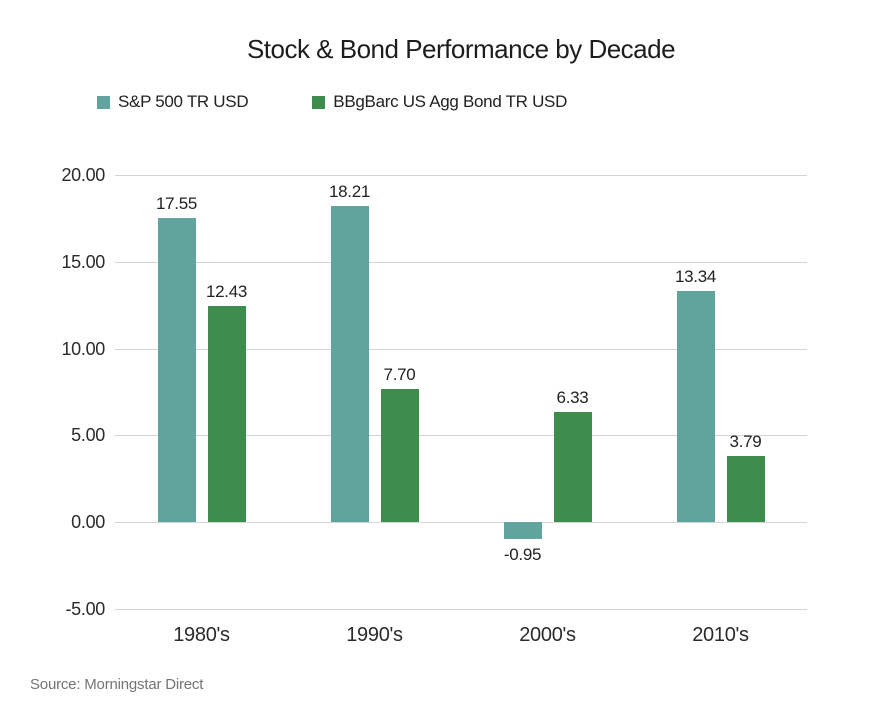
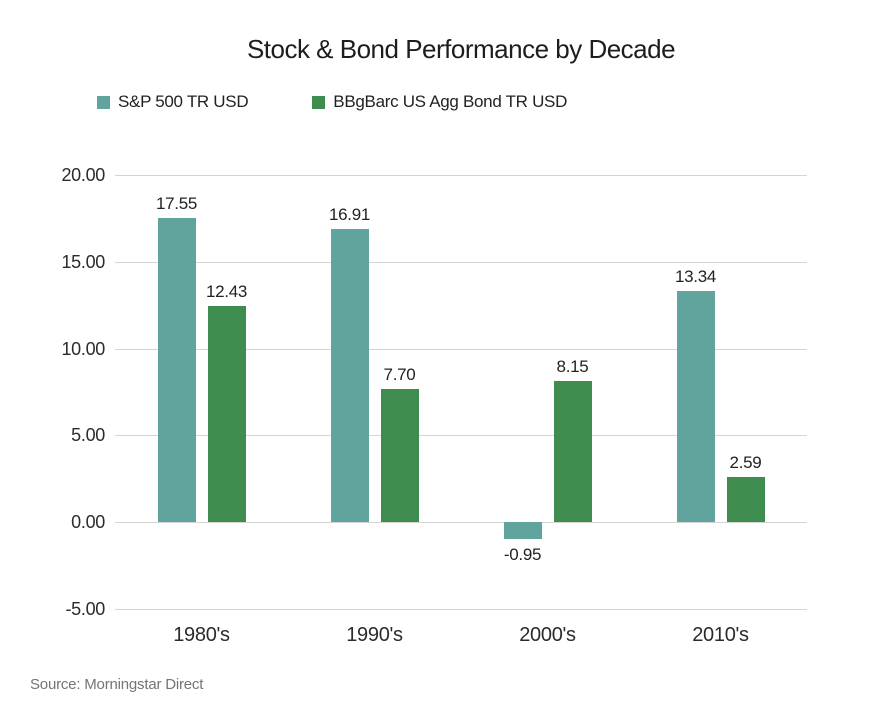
S&P 500 TR USD/1990's: 18.21 -> 16.91
BBgBarc US Agg Bond TR USD/2000's: 6.33 -> 8.15
BBgBarc US Agg Bond TR USD/2010's: 3.79 -> 2.59
